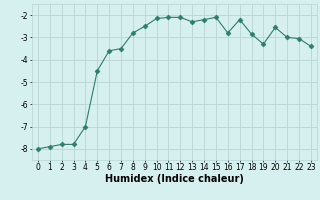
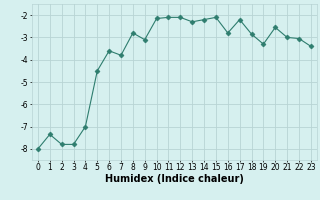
1: -7.90 -> -7.35
7: -3.50 -> -3.80
9: -2.50 -> -3.10
